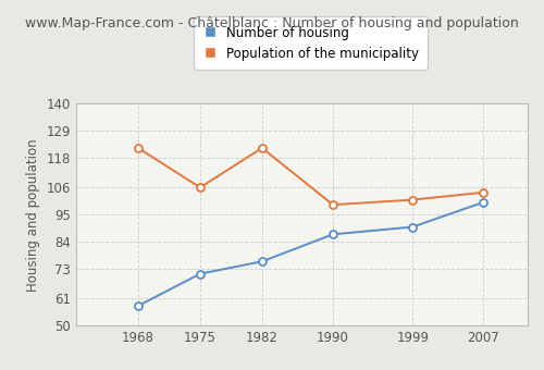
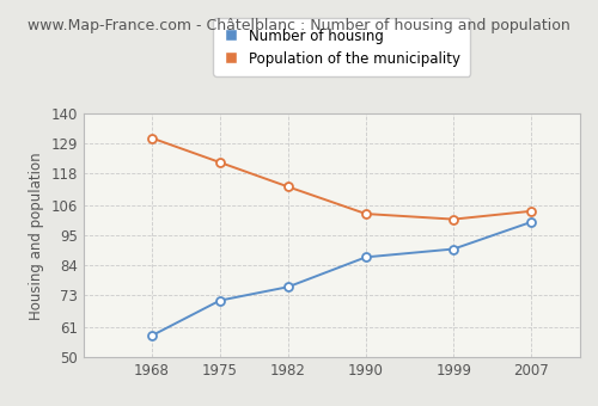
Population of the municipality/1968: 122 -> 131
Population of the municipality/1975: 106 -> 122
Population of the municipality/1982: 122 -> 113
Population of the municipality/1990: 99 -> 103
